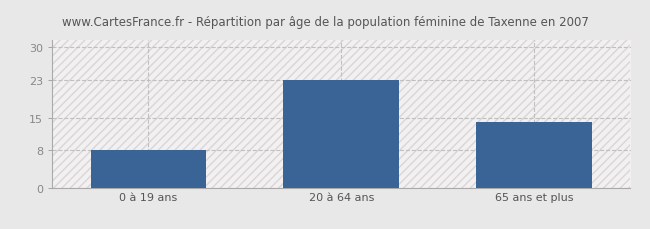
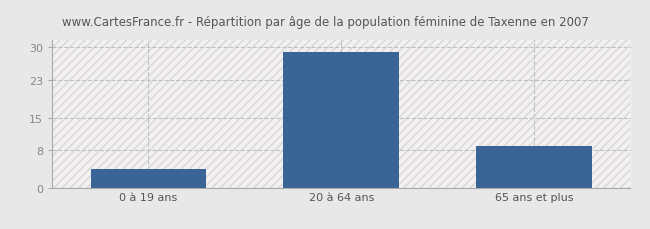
0 à 19 ans: 8 -> 4
20 à 64 ans: 23 -> 29
65 ans et plus: 14 -> 9
